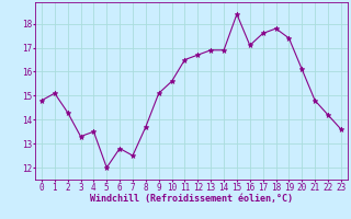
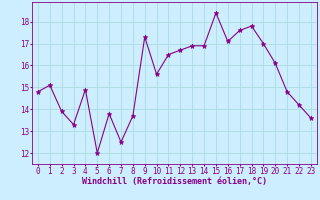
2: 14.3 -> 13.9
4: 13.5 -> 14.9
6: 12.8 -> 13.8
9: 15.1 -> 17.3
19: 17.4 -> 17.0
